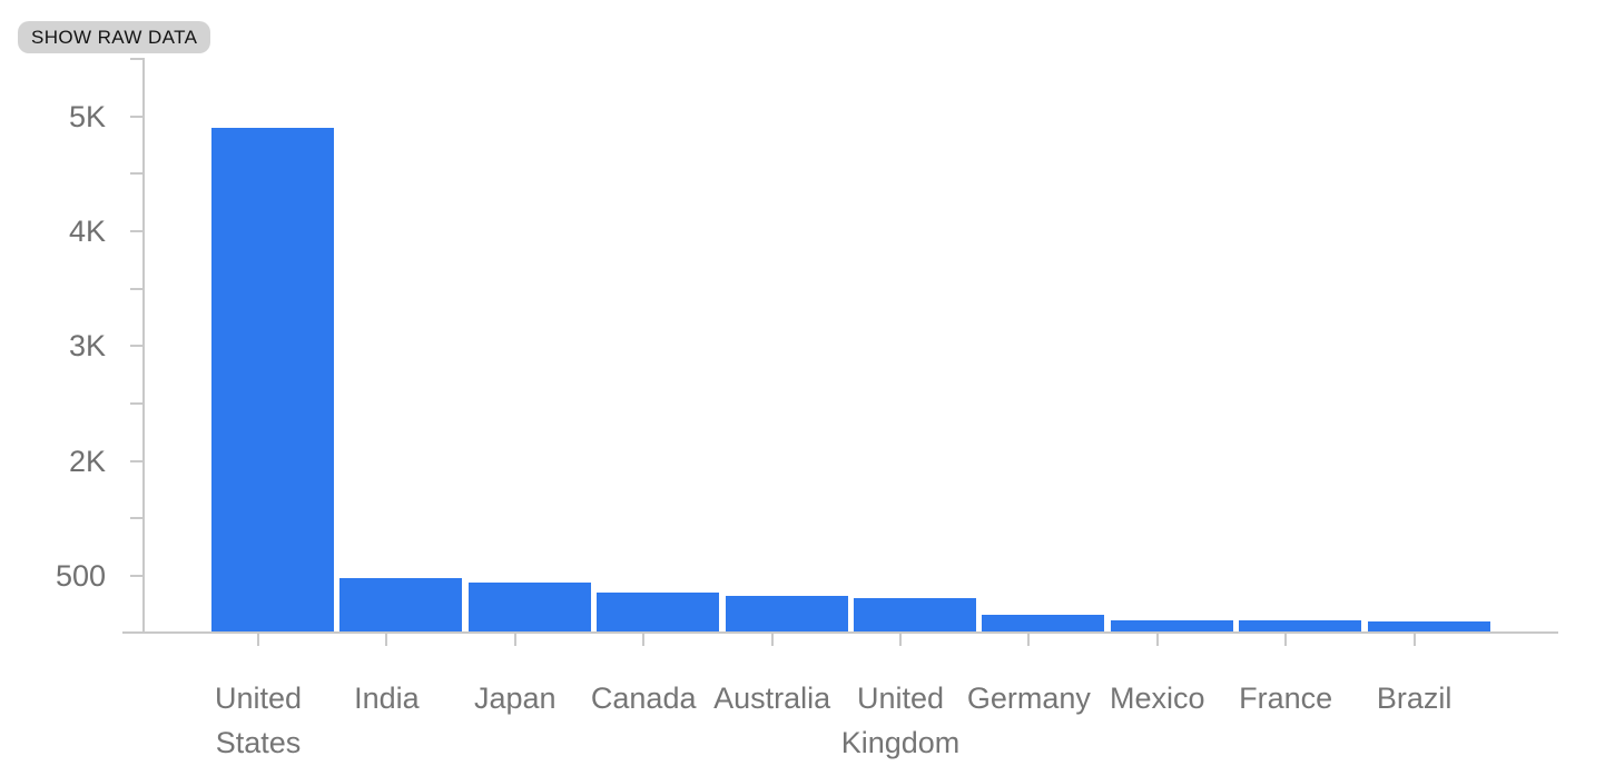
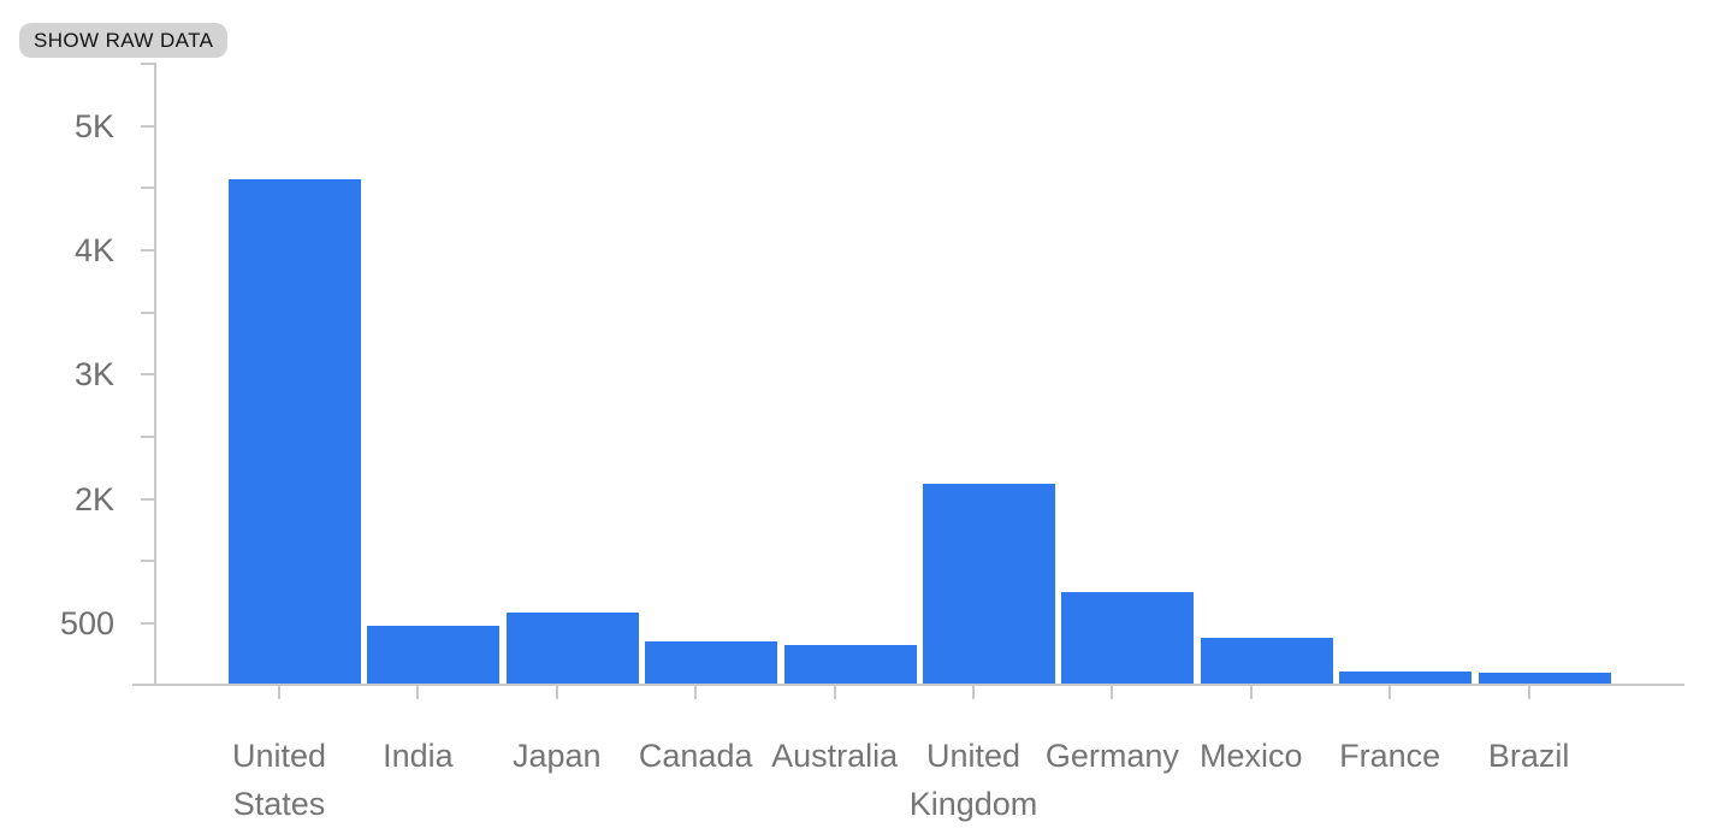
United States: 4.89K -> 4.56K
Japan: 0.43K -> 0.61K
United Kingdom: 0.30K -> 2.11K
Germany: 0.14K -> 0.86K
Mexico: 0.10K -> 0.37K
